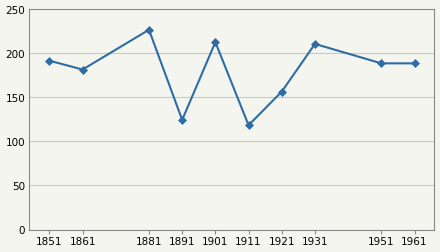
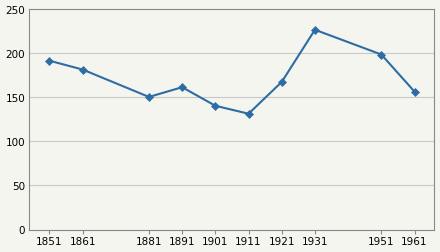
1881: 226 -> 150
1891: 124 -> 161
1901: 212 -> 140
1911: 118 -> 131
1921: 156 -> 167
1931: 210 -> 226
1951: 188 -> 198
1961: 188 -> 156
